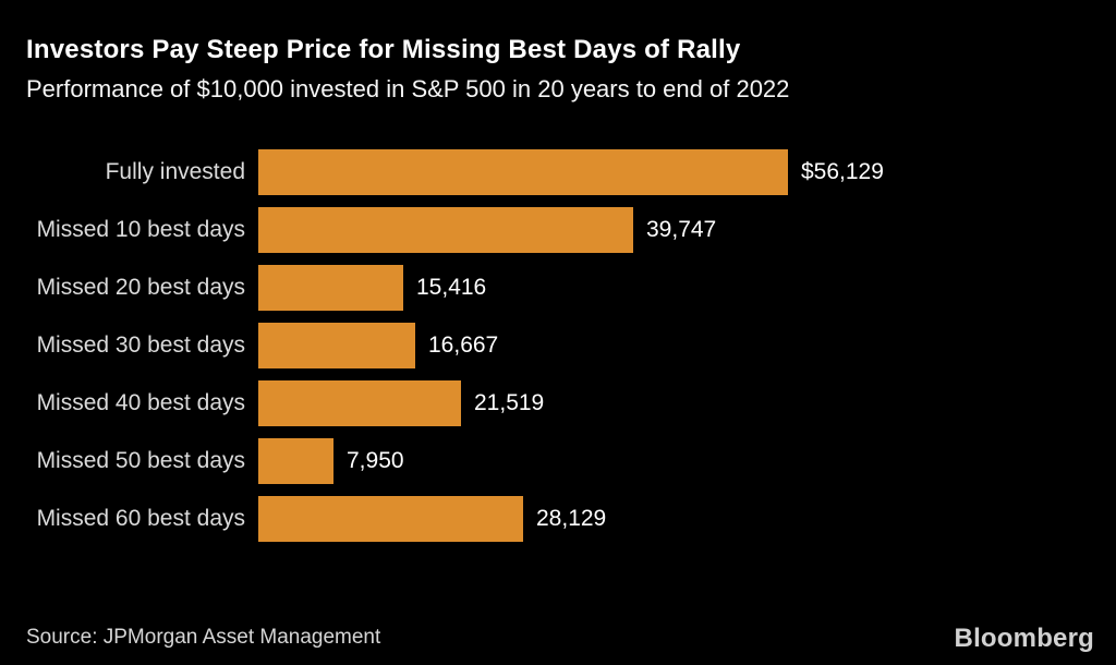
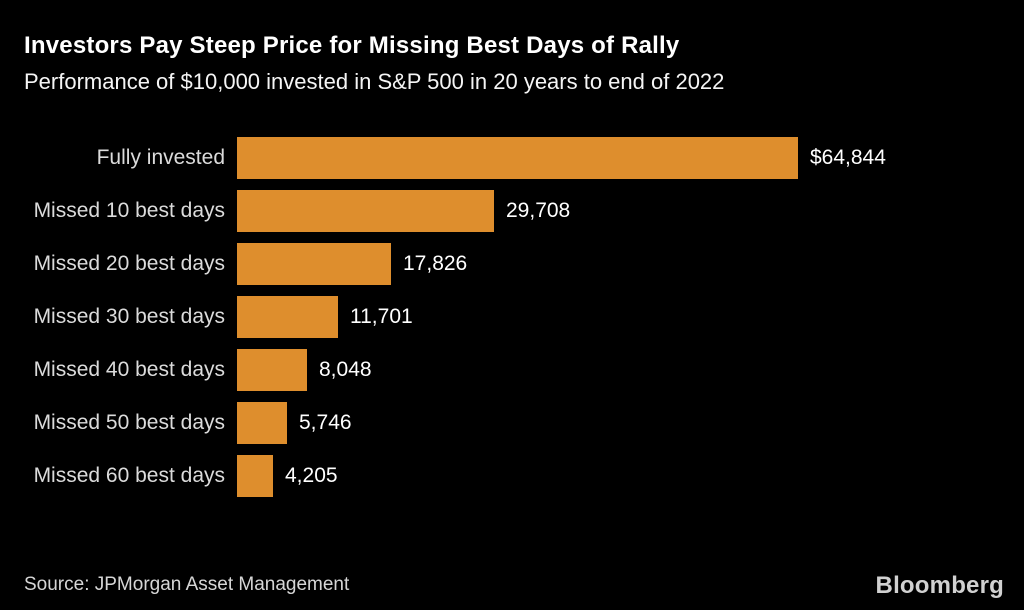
Fully invested: $56,129 -> $64,844
Missed 10 best days: 39,747 -> 29,708
Missed 20 best days: 15,416 -> 17,826
Missed 30 best days: 16,667 -> 11,701
Missed 40 best days: 21,519 -> 8,048
Missed 50 best days: 7,950 -> 5,746
Missed 60 best days: 28,129 -> 4,205
